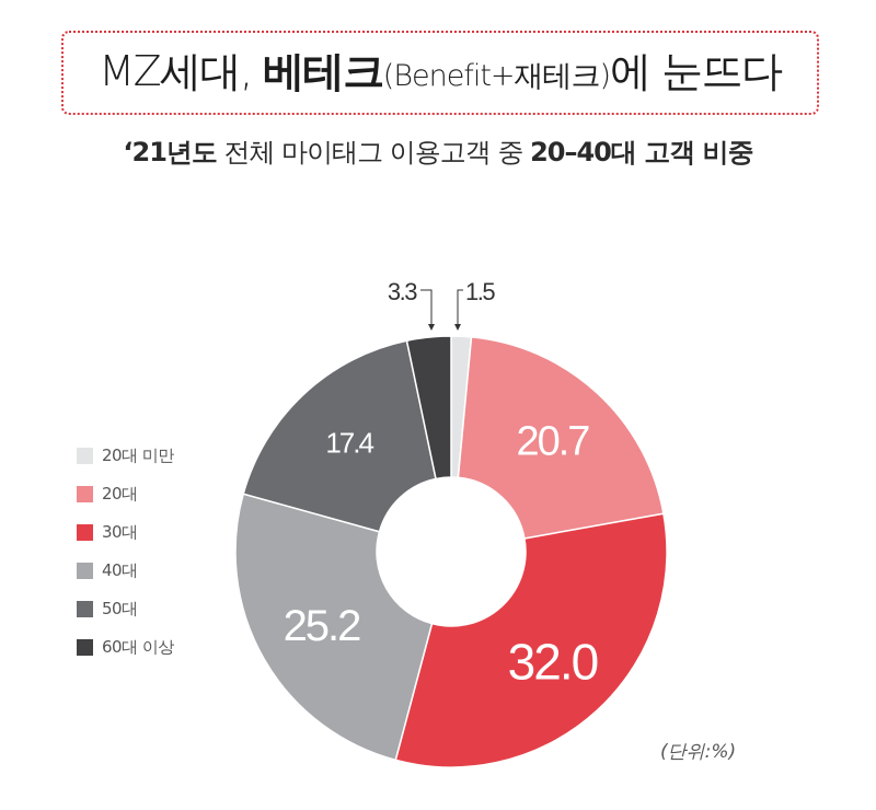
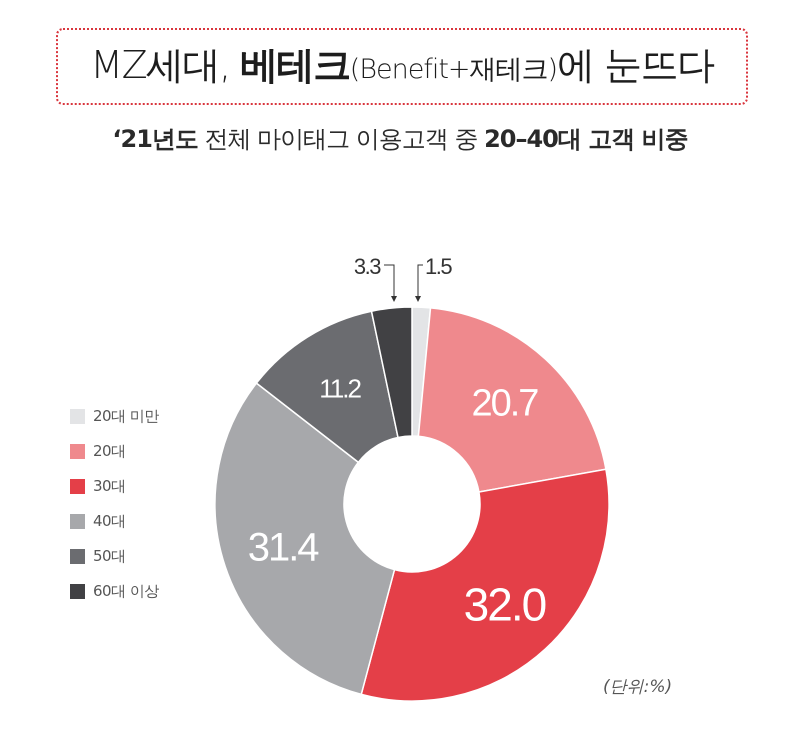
40대: 25.2 -> 31.4
50대: 17.4 -> 11.2
